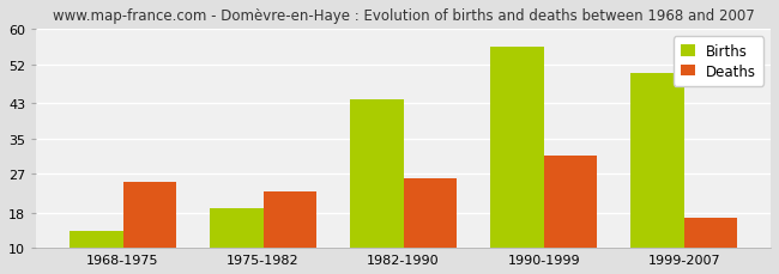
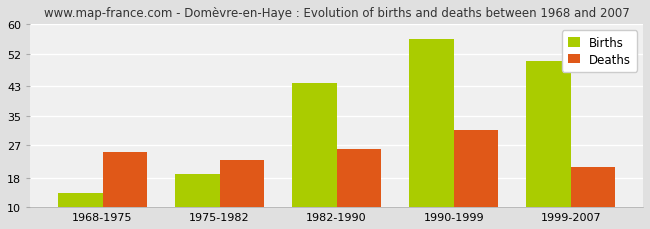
Deaths/1999-2007: 17 -> 21
